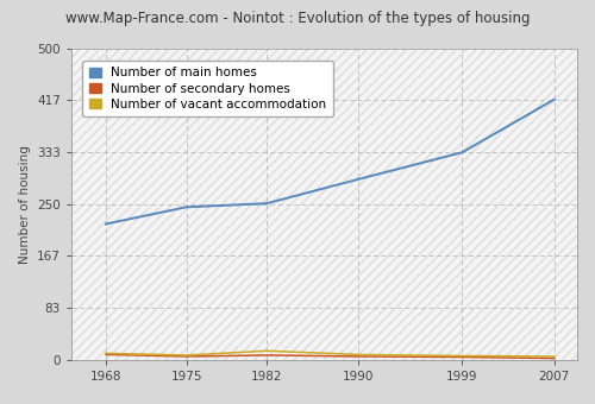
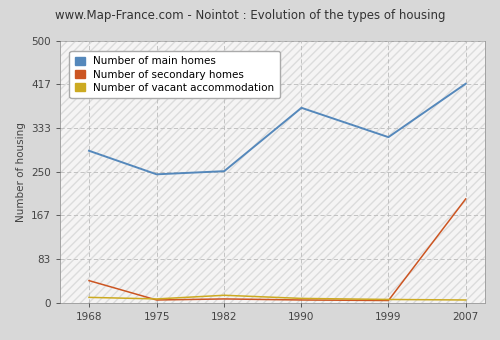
Number of main homes/1968: 218 -> 290
Number of secondary homes/1968: 8 -> 42
Number of main homes/1990: 290 -> 372
Number of main homes/1999: 333 -> 316
Number of secondary homes/2007: 2 -> 198
